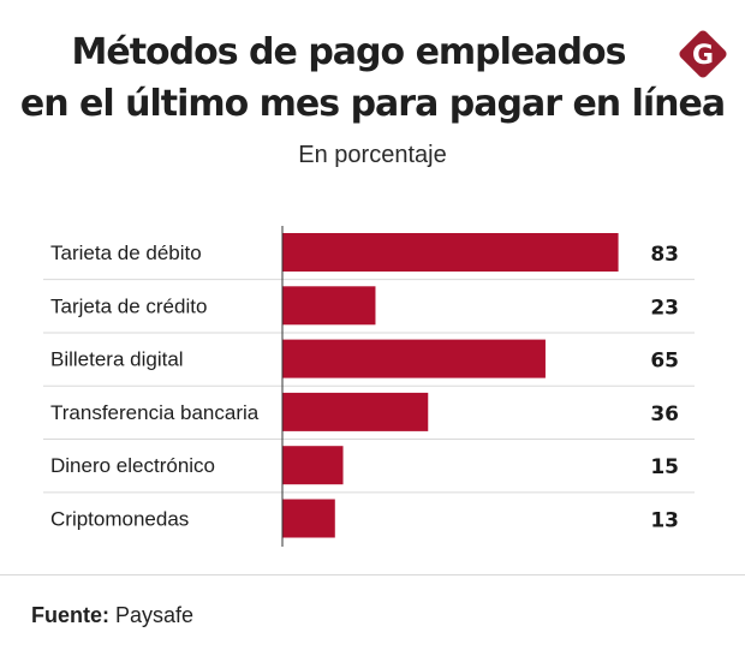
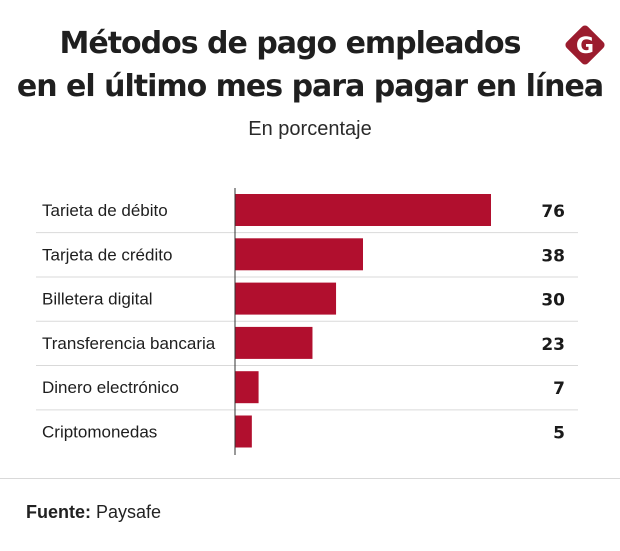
Tarieta de débito: 83 -> 76
Tarjeta de crédito: 23 -> 38
Billetera digital: 65 -> 30
Transferencia bancaria: 36 -> 23
Dinero electrónico: 15 -> 7
Criptomonedas: 13 -> 5
